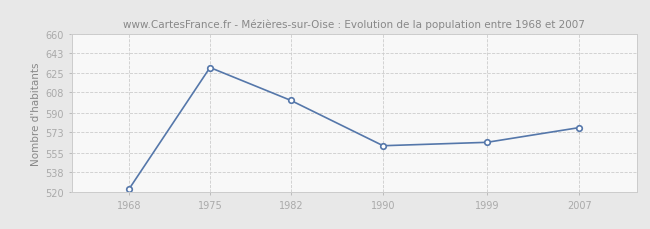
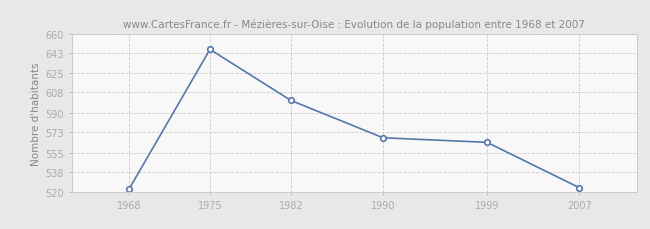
1975: 630 -> 646
1990: 561 -> 568
2007: 577 -> 524
